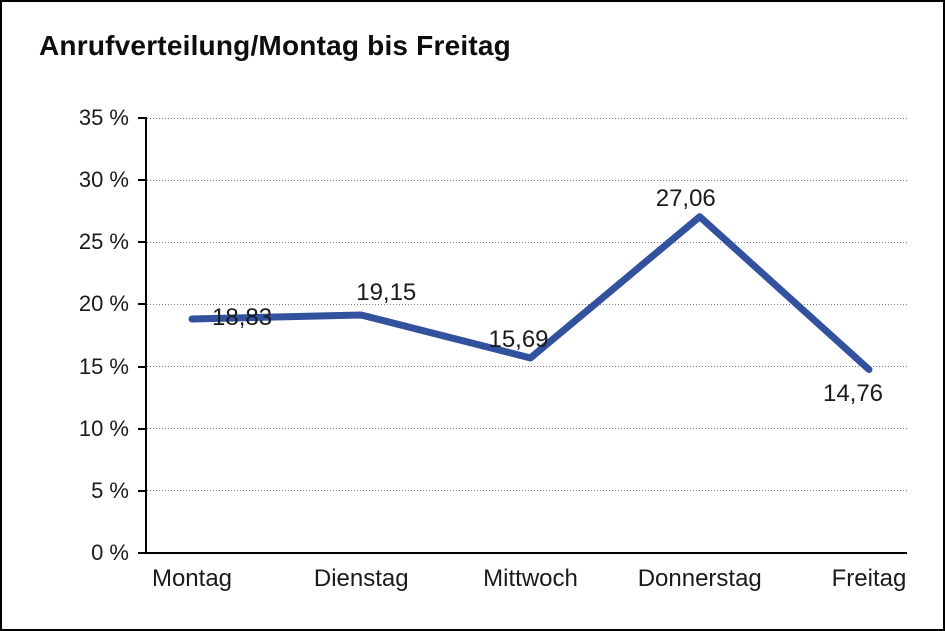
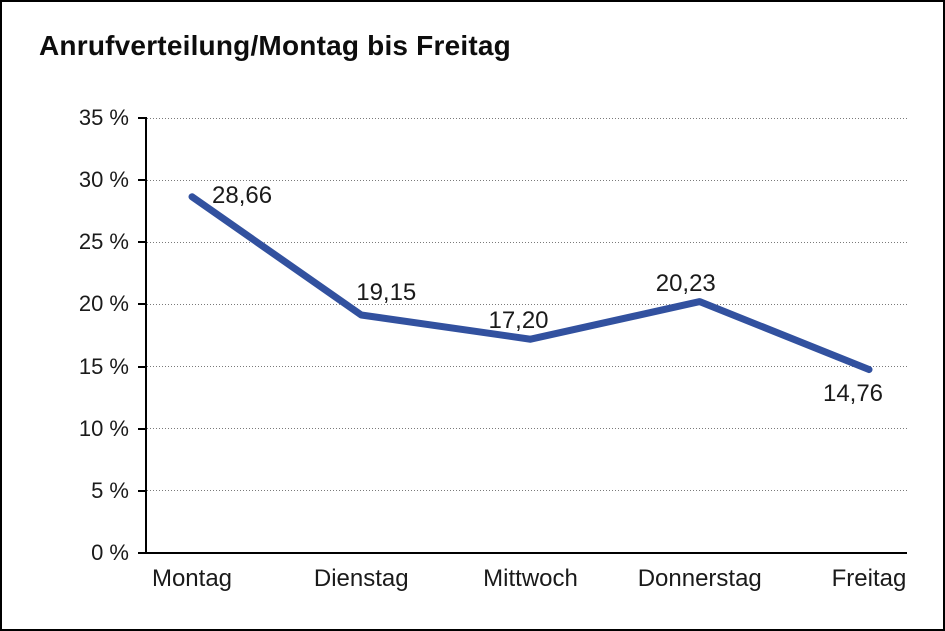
Montag: 18,83 -> 28,66
Mittwoch: 15,69 -> 17,20
Donnerstag: 27,06 -> 20,23
